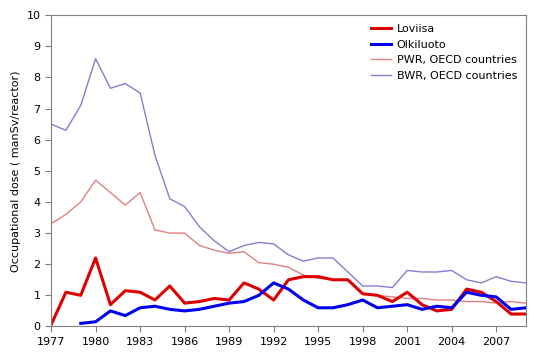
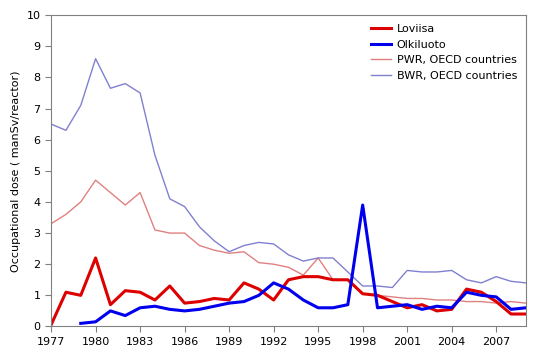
PWR, OECD countries/1995: 1.55 -> 2.20
Olkiluoto/1998: 0.85 -> 3.90
Loviisa/2001: 1.10 -> 0.60
